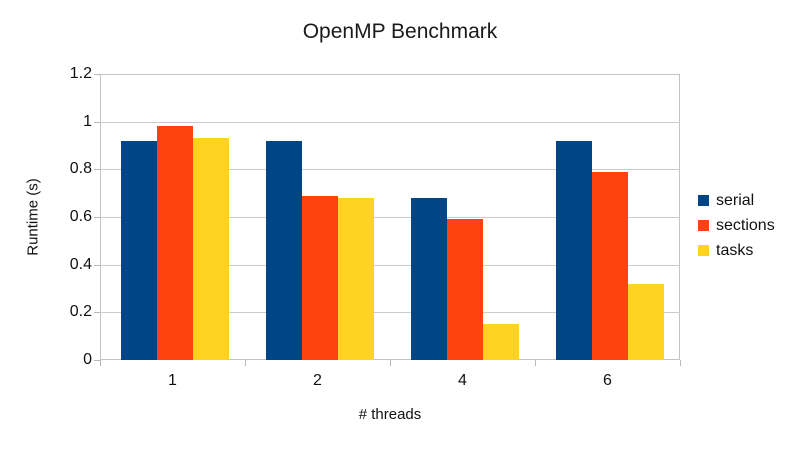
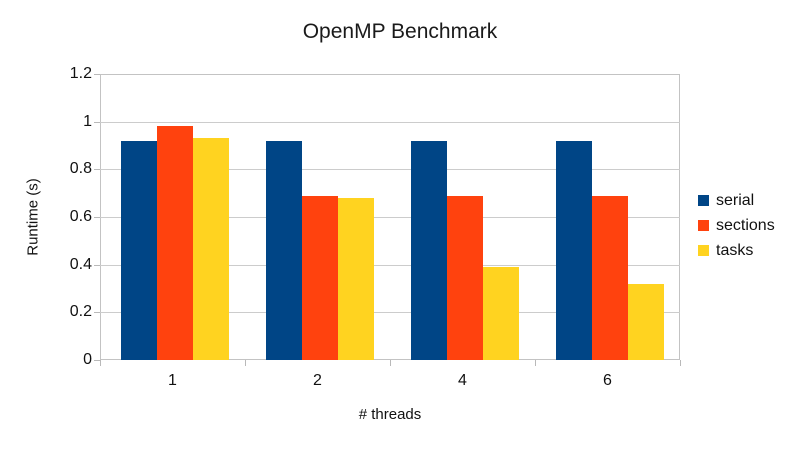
serial/4: 0.68 -> 0.92
sections/4: 0.59 -> 0.69
tasks/4: 0.15 -> 0.39
sections/6: 0.79 -> 0.69
